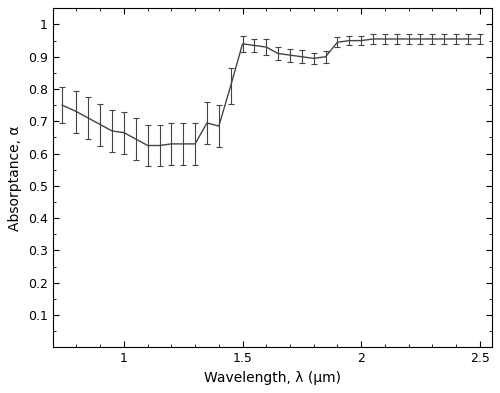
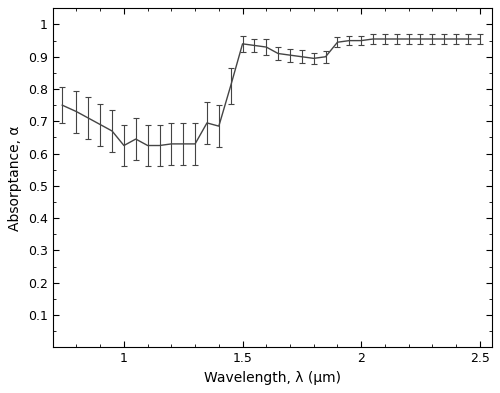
1: 0.665 -> 0.625
